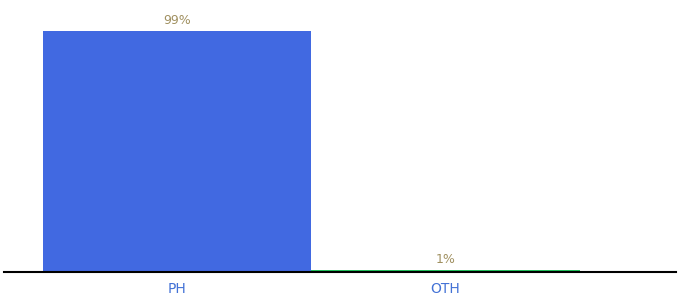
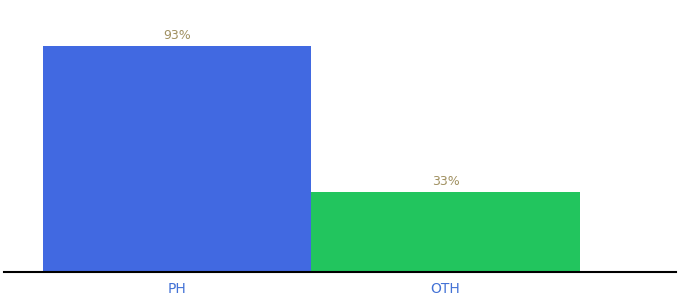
PH: 99% -> 93%
OTH: 1% -> 33%
